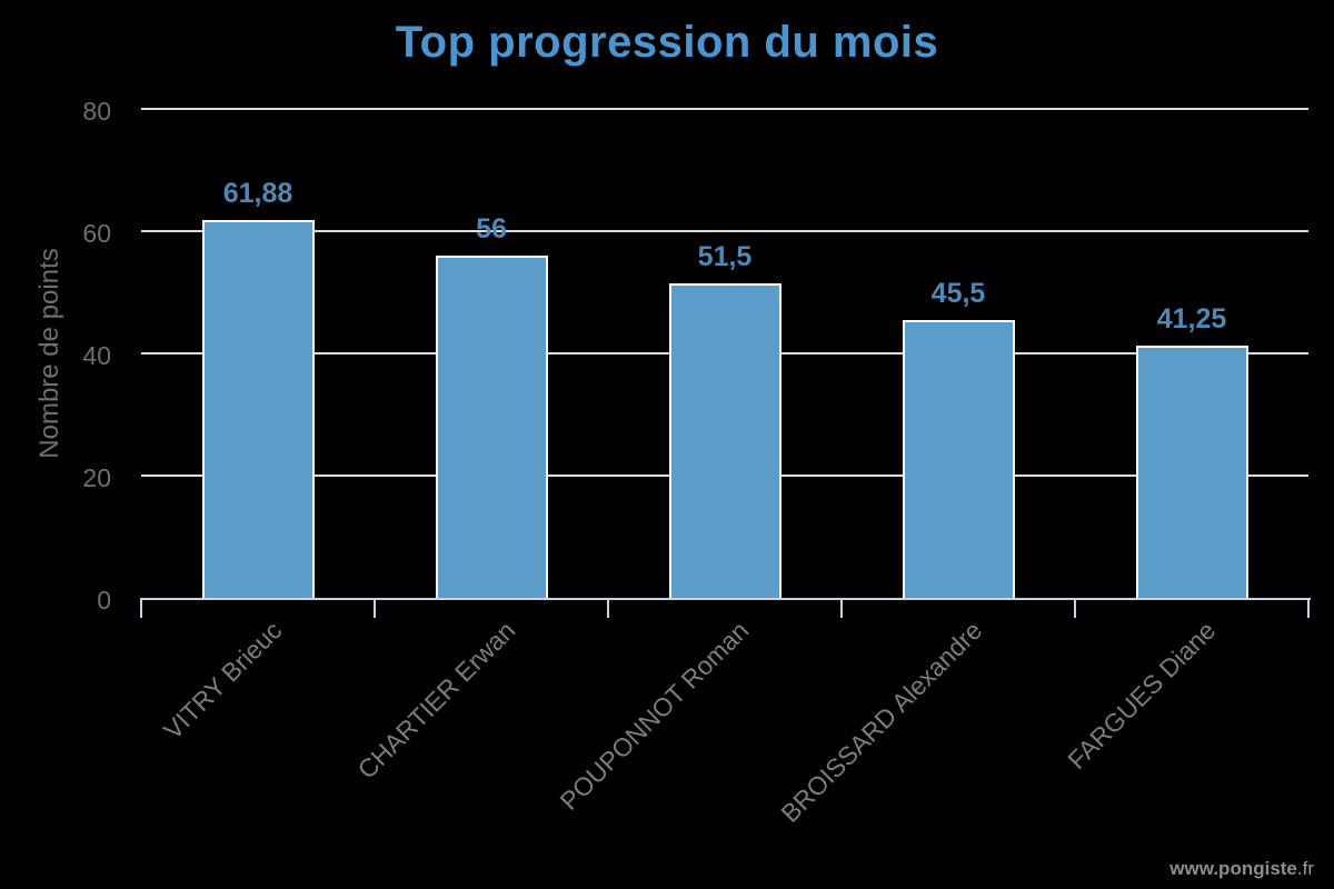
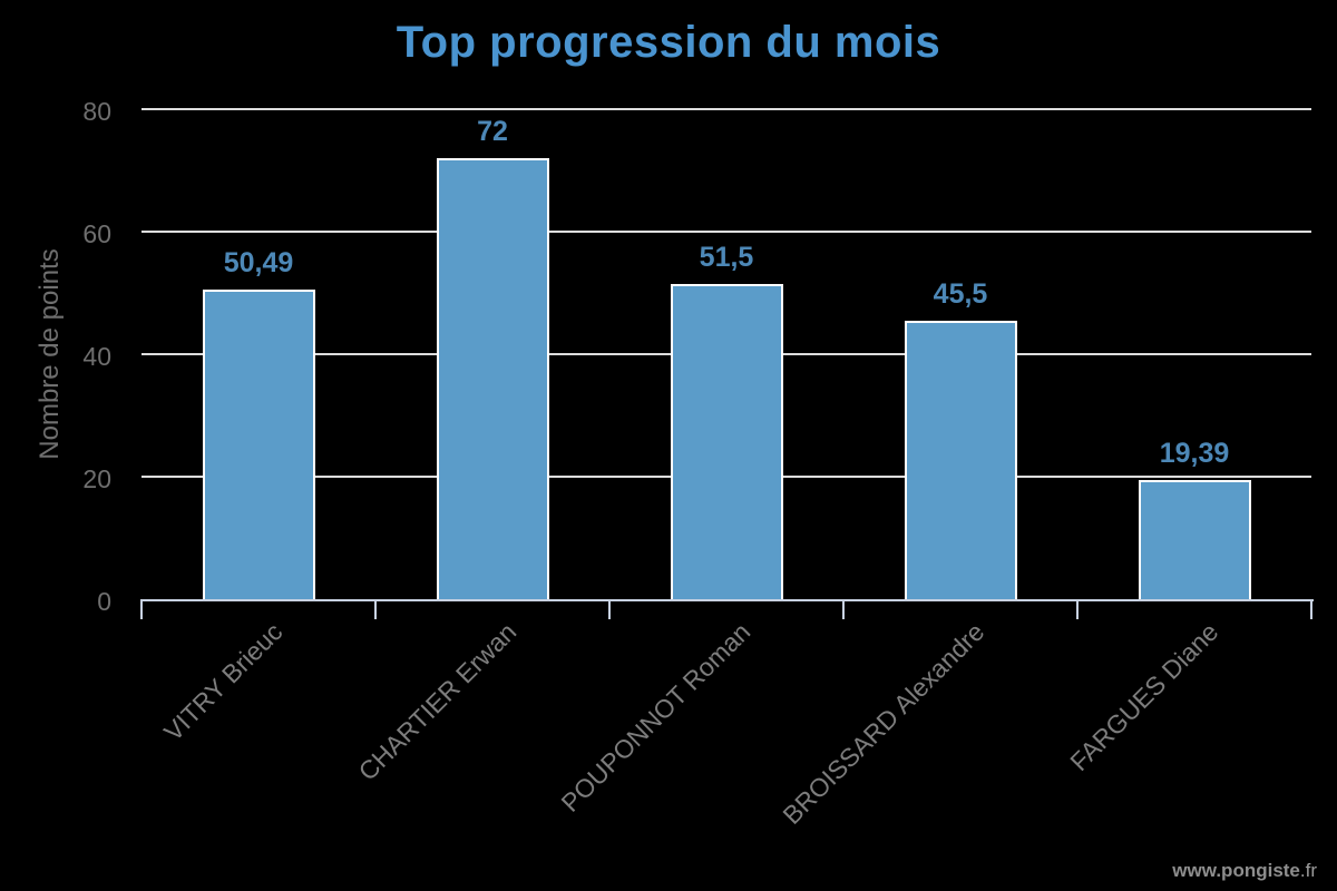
VITRY Brieuc: 61,88 -> 50,49
CHARTIER Erwan: 56 -> 72
FARGUES Diane: 41,25 -> 19,39
